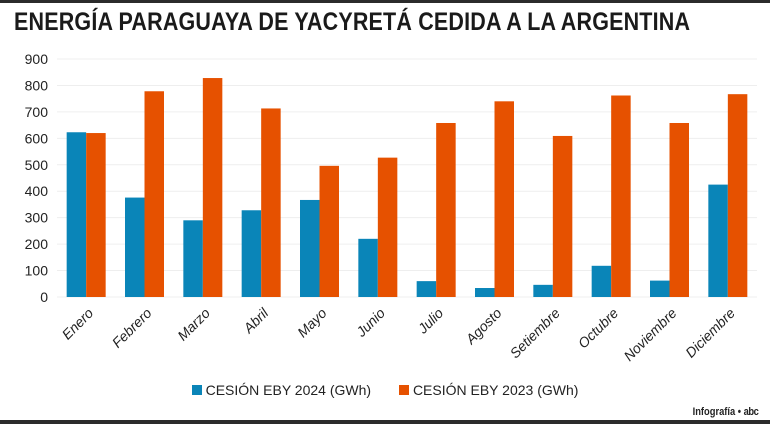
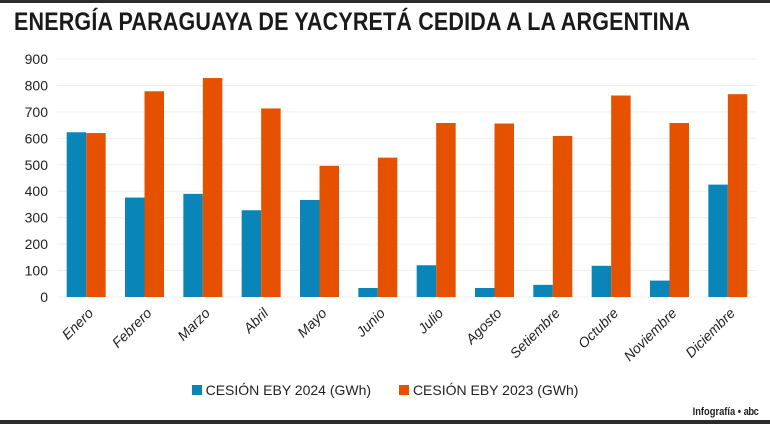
CESIÓN EBY 2024 (GWh)/Marzo: 290 -> 390
CESIÓN EBY 2024 (GWh)/Junio: 220 -> 30
CESIÓN EBY 2024 (GWh)/Julio: 60 -> 120
CESIÓN EBY 2023 (GWh)/Agosto: 740 -> 660
